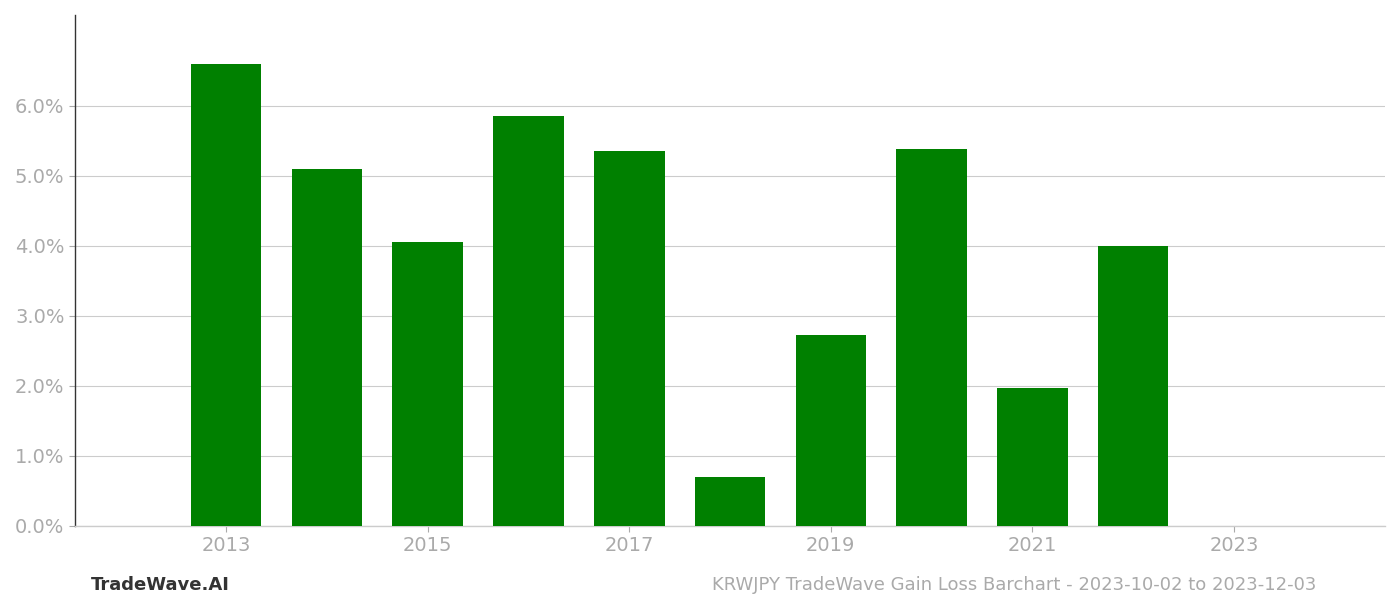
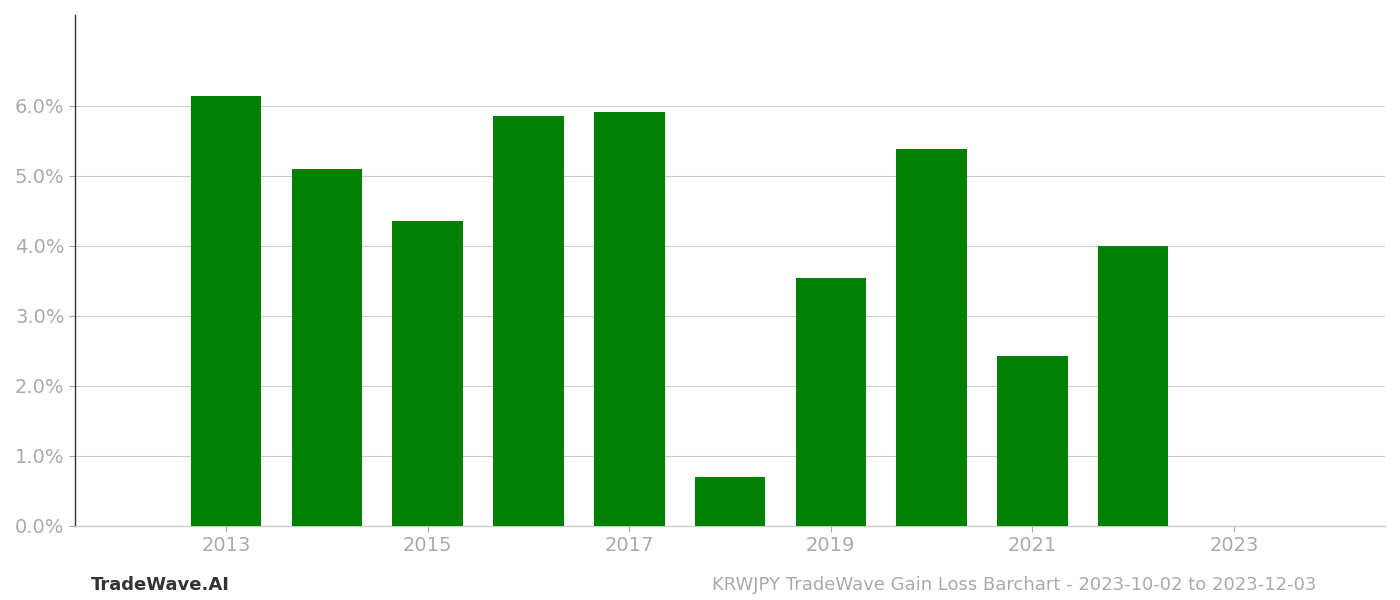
2013: 6.60% -> 6.14%
2015: 4.05% -> 4.36%
2017: 5.35% -> 5.92%
2019: 2.72% -> 3.54%
2021: 1.97% -> 2.42%
